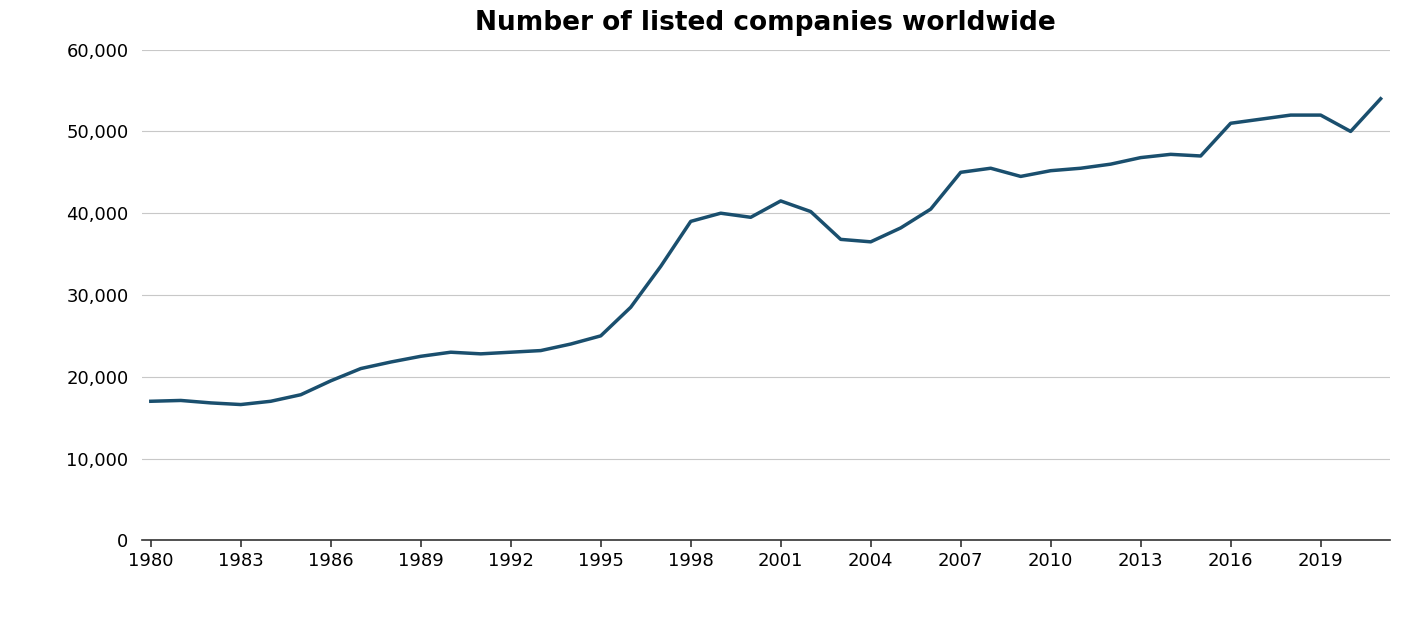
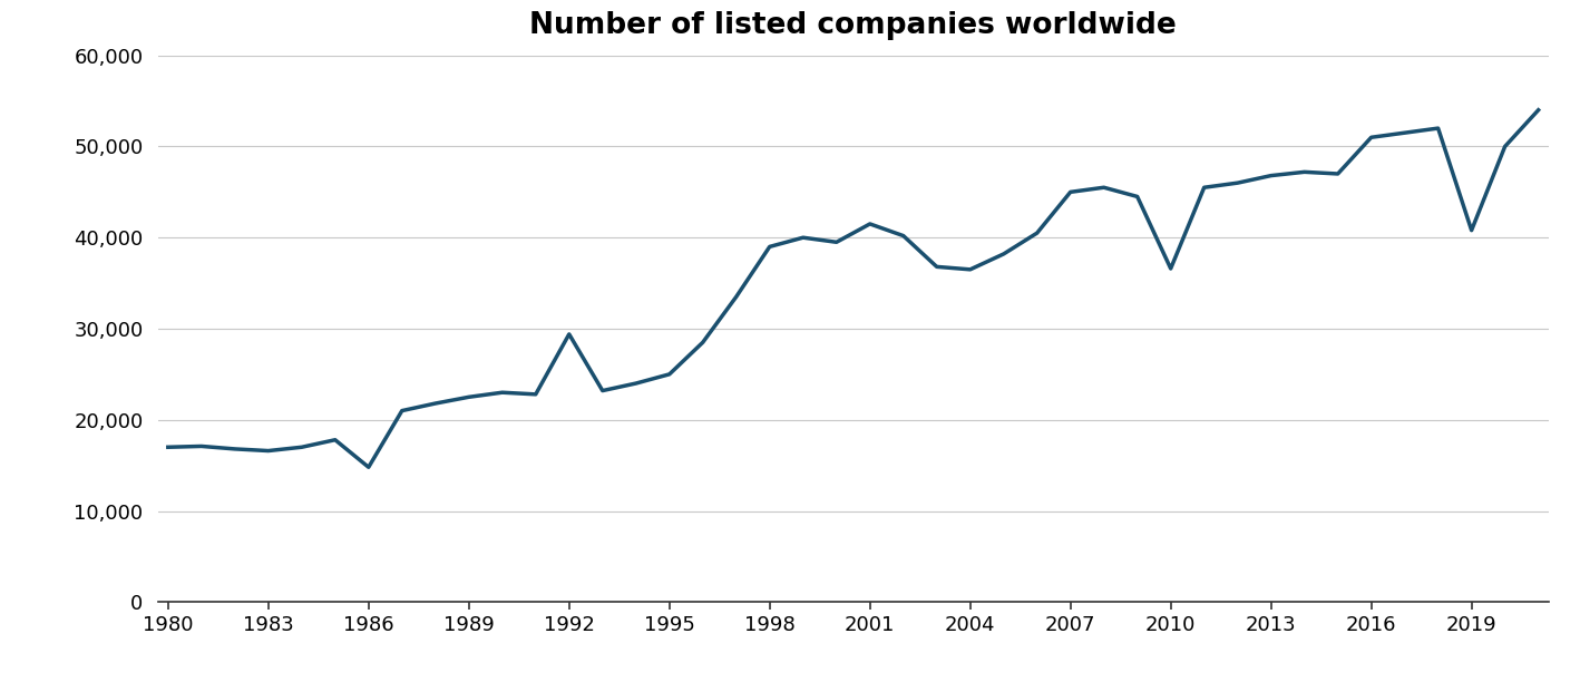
1986: 19,500 -> 14,800
1992: 23,000 -> 29,400
2010: 45,200 -> 36,600
2019: 52,000 -> 40,800
